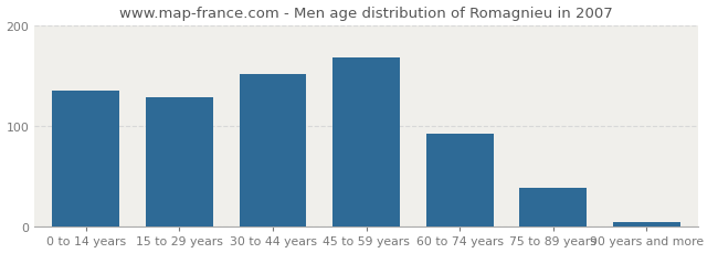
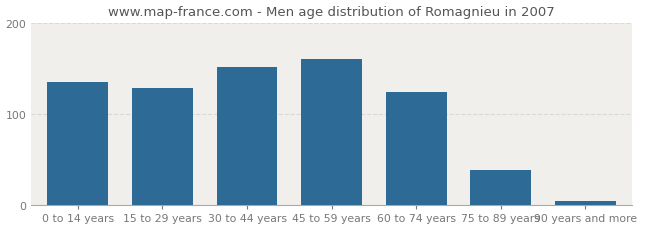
45 to 59 years: 168 -> 160
60 to 74 years: 92 -> 124
